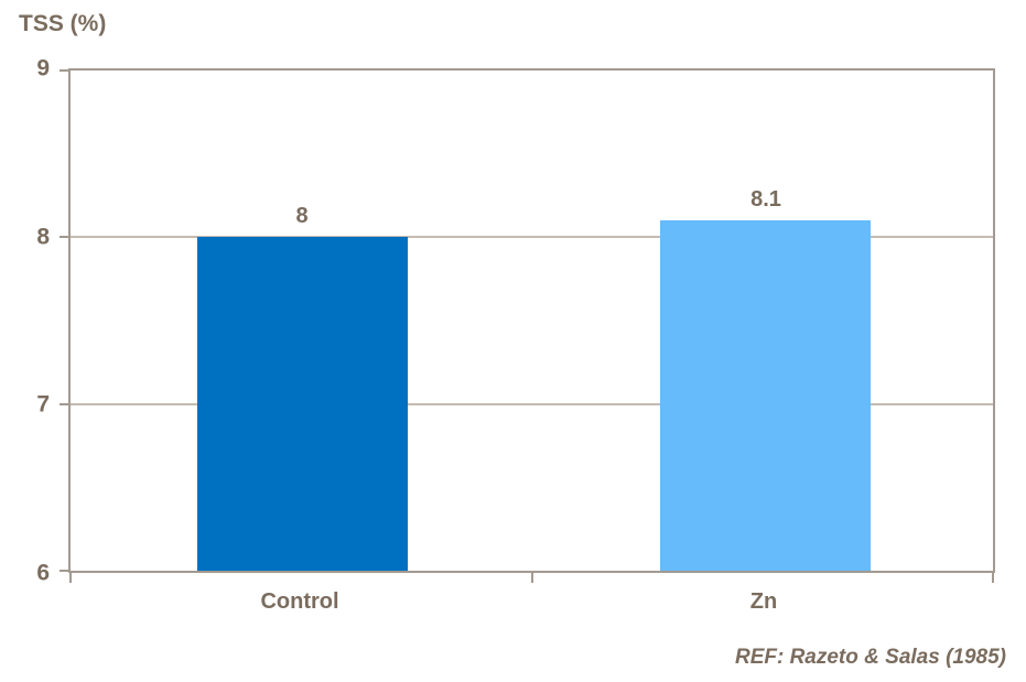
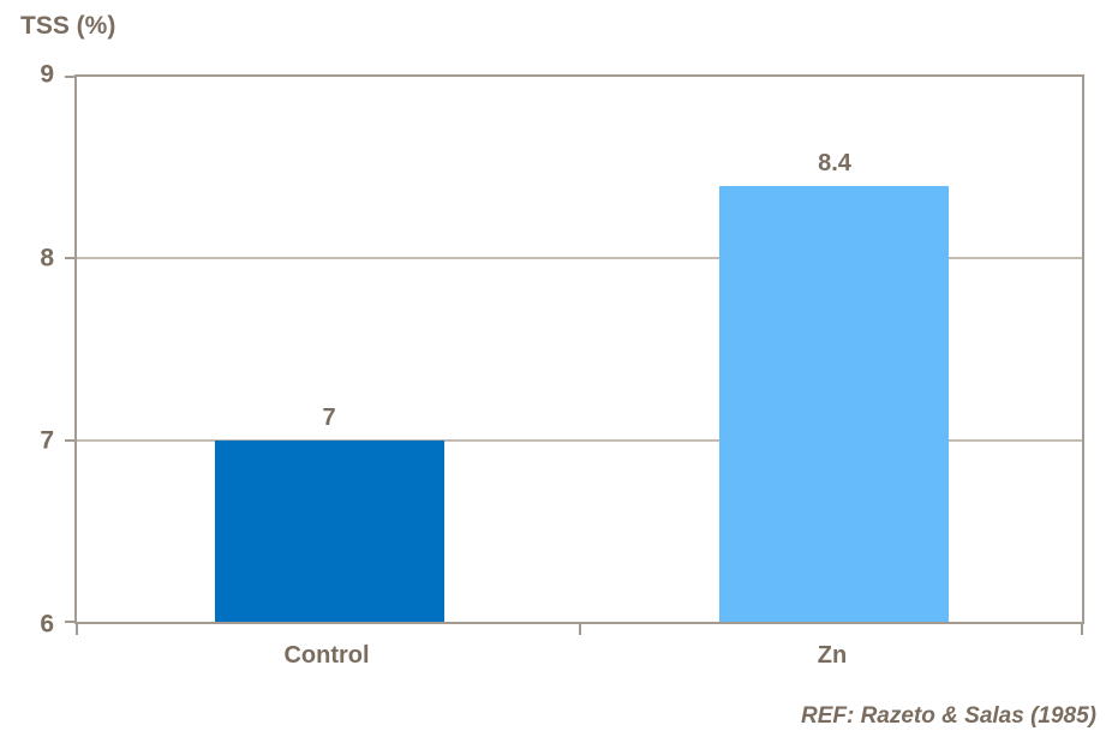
Control: 8 -> 7
Zn: 8.1 -> 8.4
